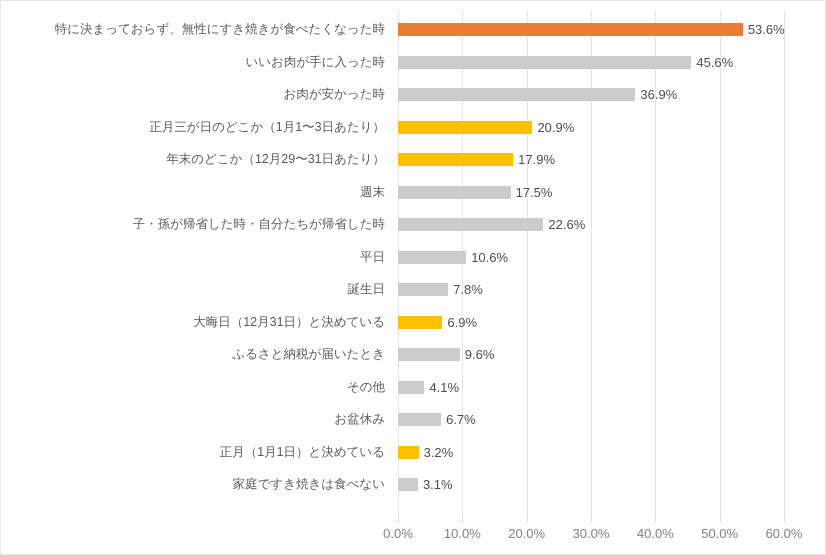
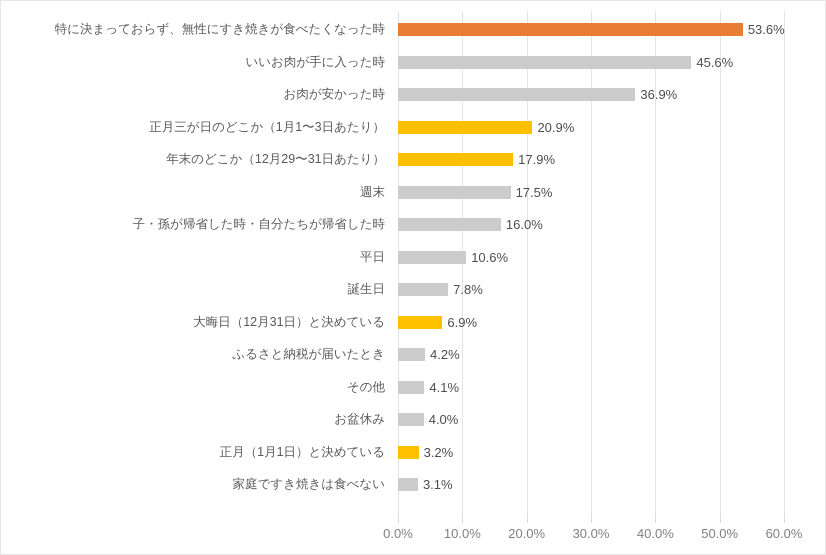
子・孫が帰省した時・自分たちが帰省した時: 22.6% -> 16.0%
ふるさと納税が届いたとき: 9.6% -> 4.2%
お盆休み: 6.7% -> 4.0%
